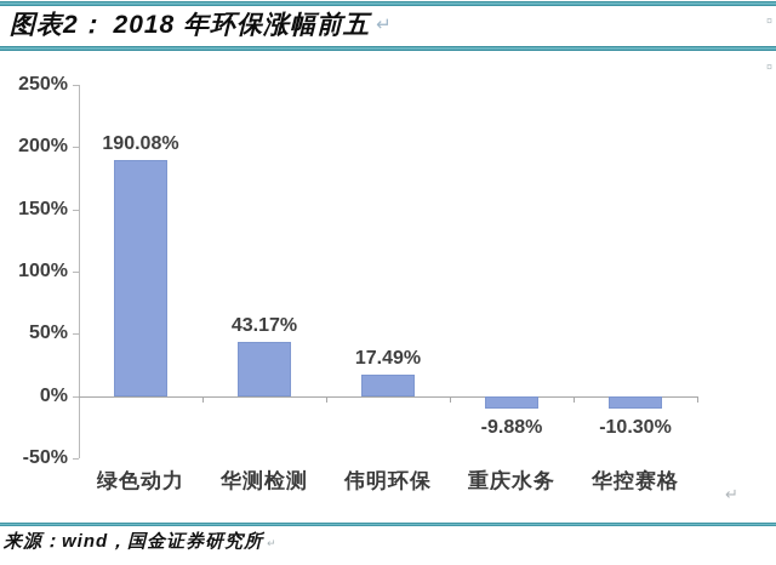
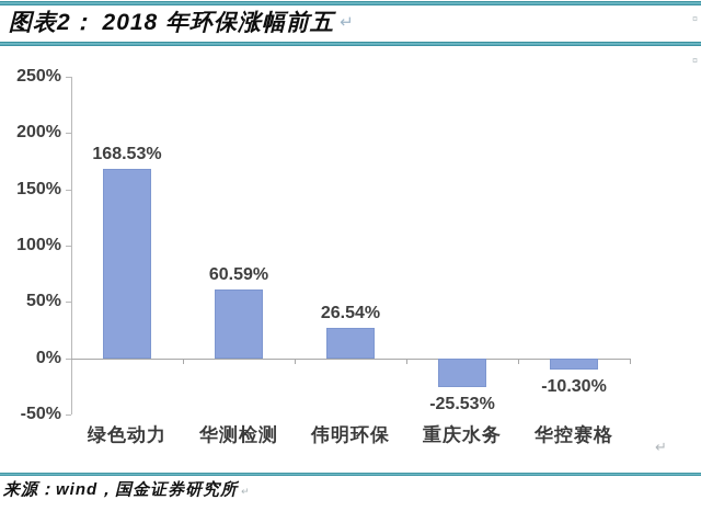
绿色动力: 190.08% -> 168.53%
华测检测: 43.17% -> 60.59%
伟明环保: 17.49% -> 26.54%
重庆水务: -9.88% -> -25.53%
